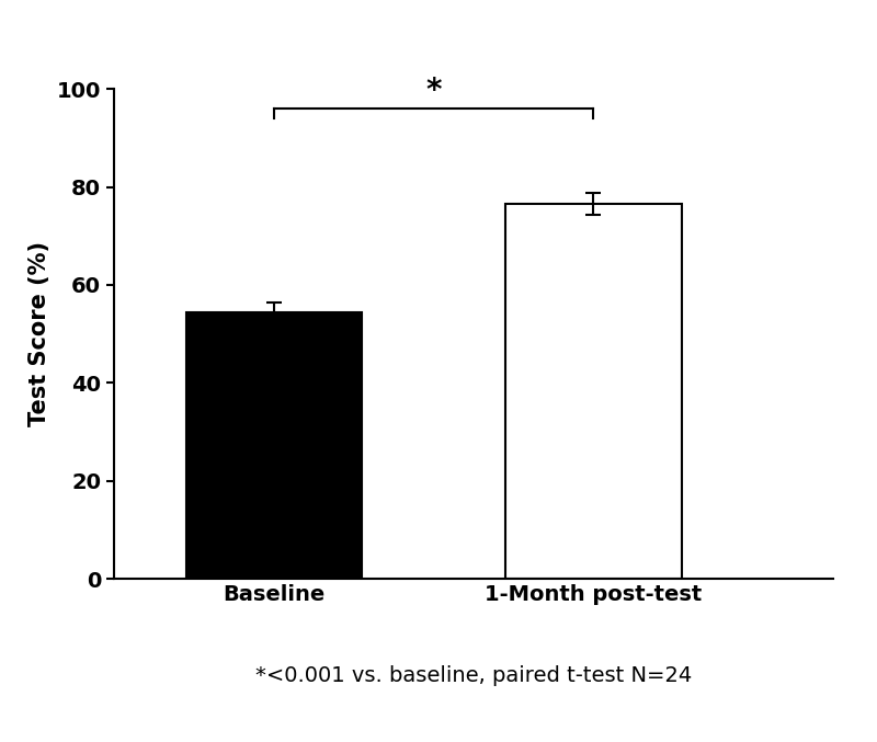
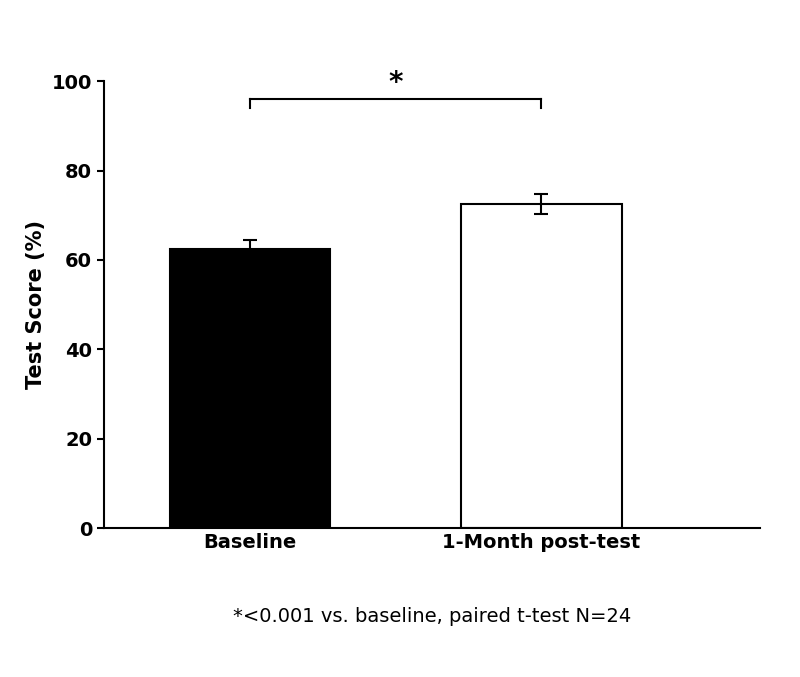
Baseline: 54.5 -> 62.5
1-Month post-test: 76.5 -> 72.5
